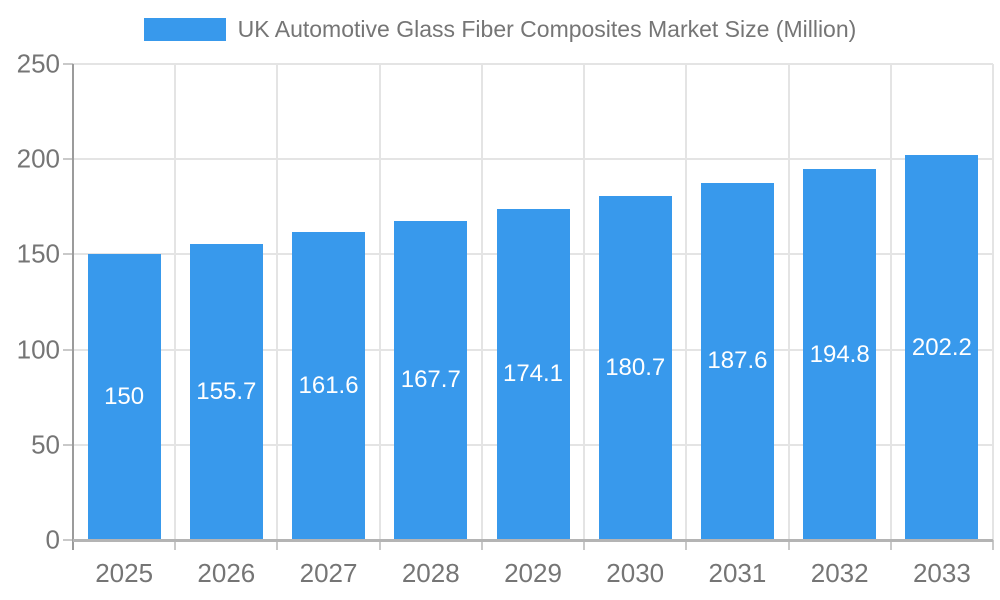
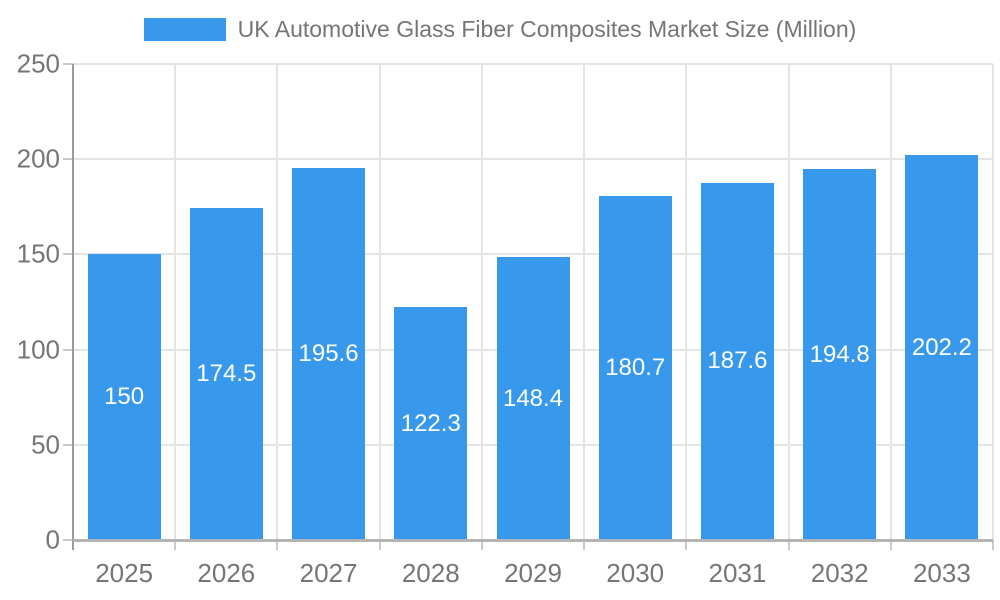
2026: 155.7 -> 174.5
2027: 161.6 -> 195.6
2028: 167.7 -> 122.3
2029: 174.1 -> 148.4
